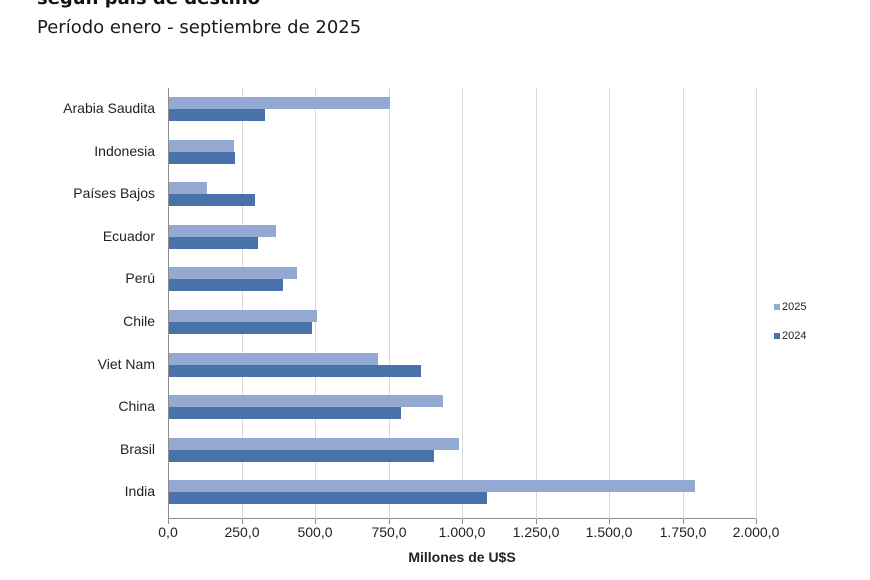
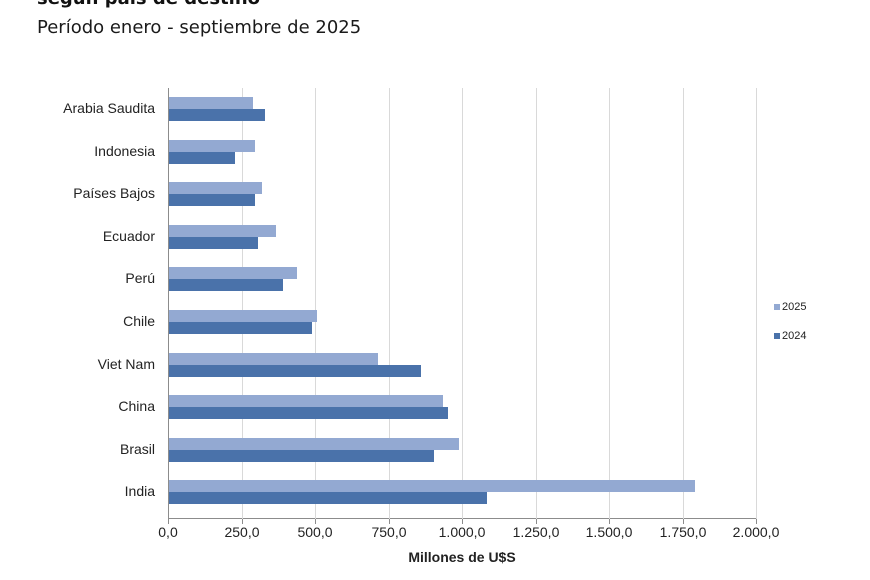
2025/Arabia Saudita: 750 -> 280
2025/Indonesia: 220 -> 290
2025/Países Bajos: 130 -> 320
2024/China: 790 -> 950
